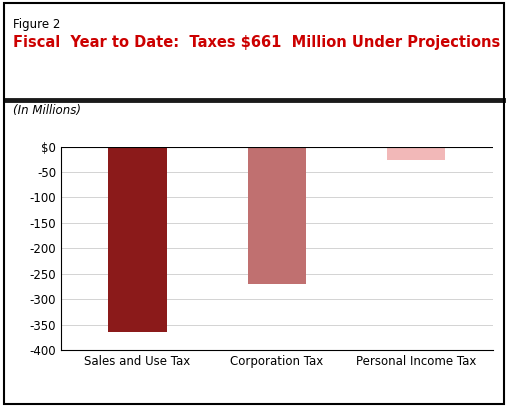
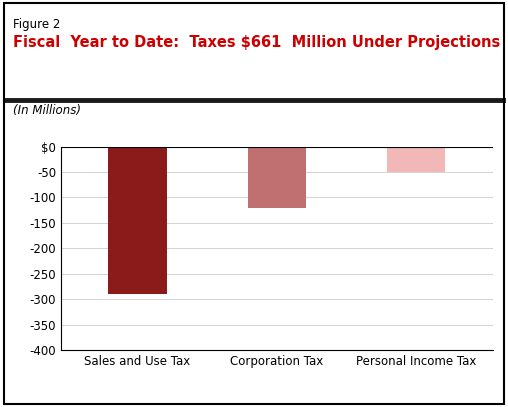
Sales and Use Tax: -365 -> -290
Corporation Tax: -270 -> -120
Personal Income Tax: -26 -> -50
